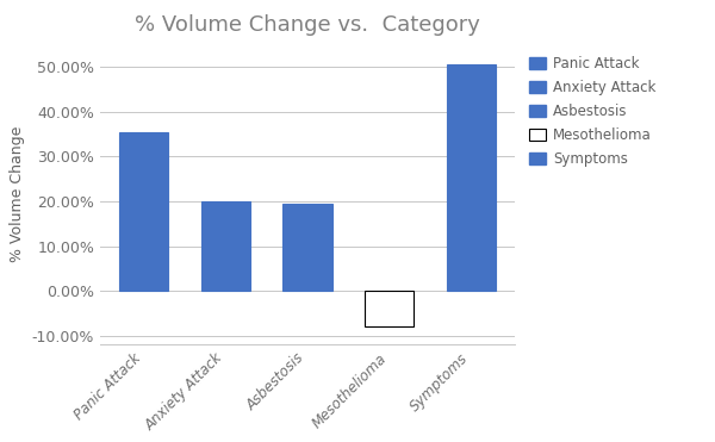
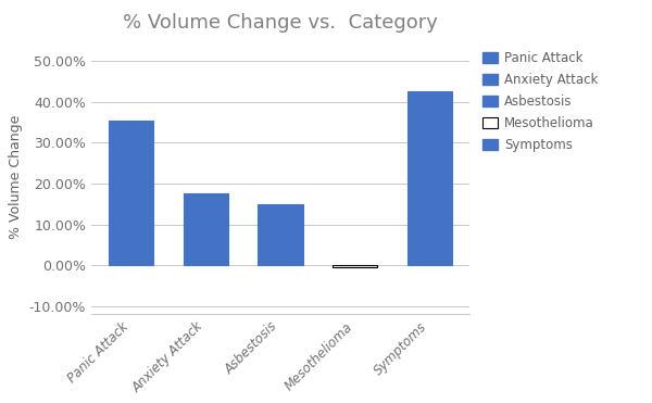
Anxiety Attack: 20.0% -> 17.5%
Asbestosis: 19.5% -> 15.0%
Mesothelioma: -8.0% -> -0.5%
Symptoms: 50.5% -> 42.5%
